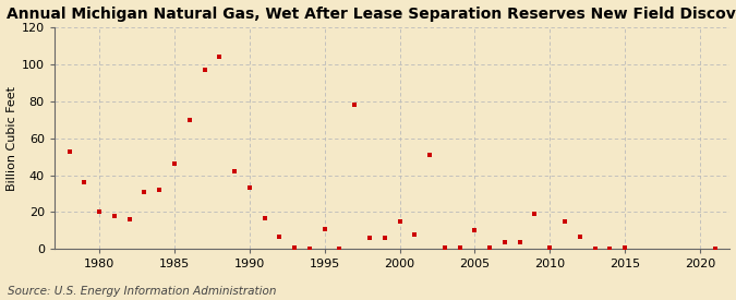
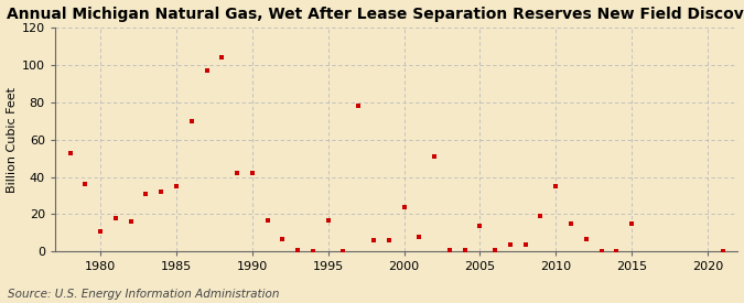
1980: 20 -> 11
1985: 46 -> 35
1990: 33 -> 42
1995: 11 -> 17
2000: 15 -> 24
2005: 10 -> 14
2010: 1 -> 35
2015: 1 -> 15
